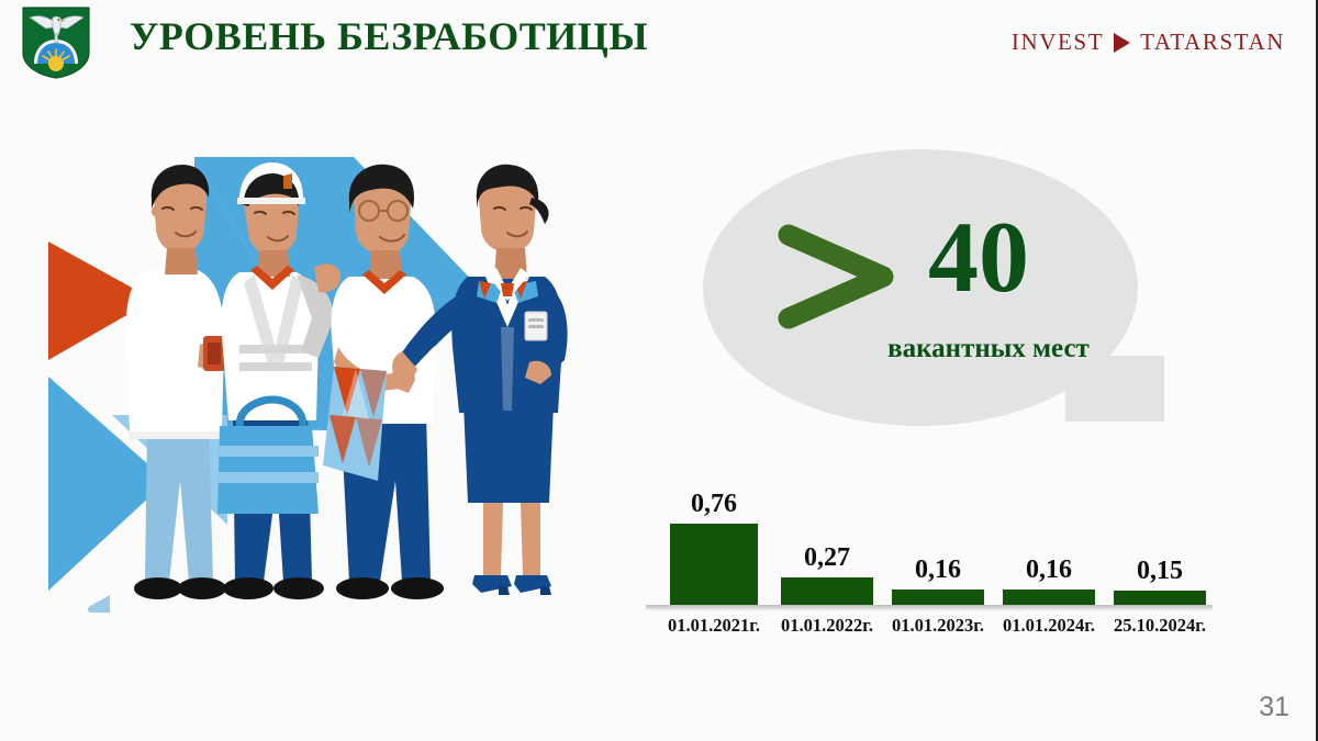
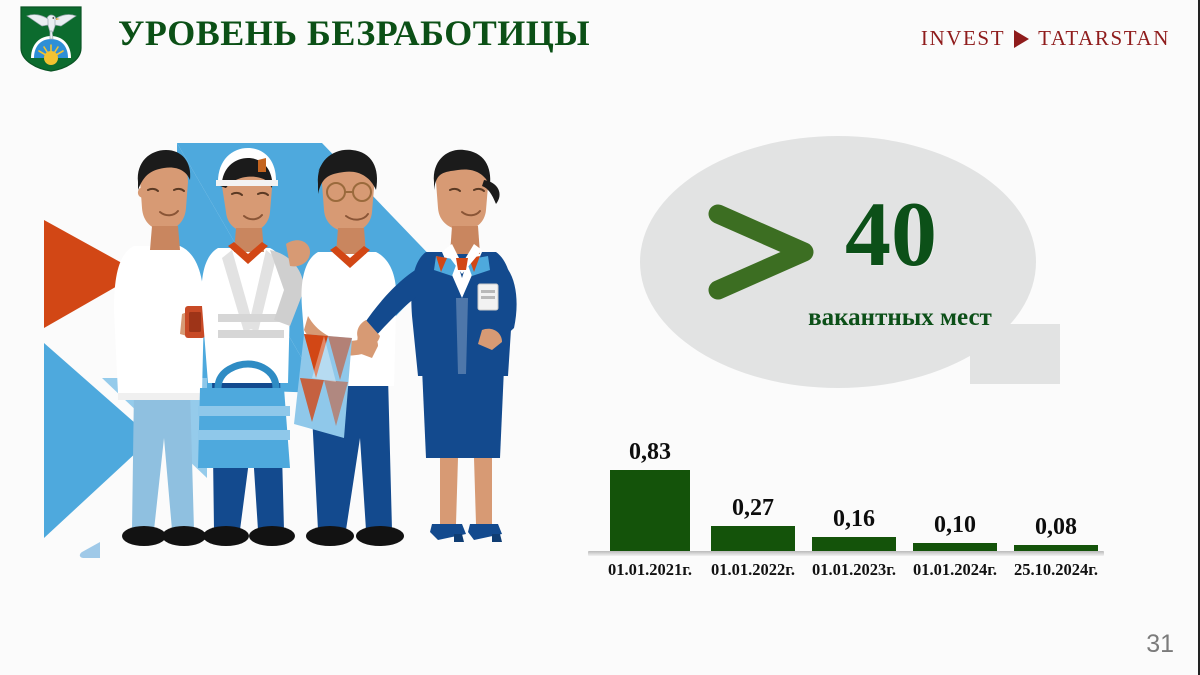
01.01.2021г.: 0,76 -> 0,83
01.01.2024г.: 0,16 -> 0,10
25.10.2024г.: 0,15 -> 0,08
